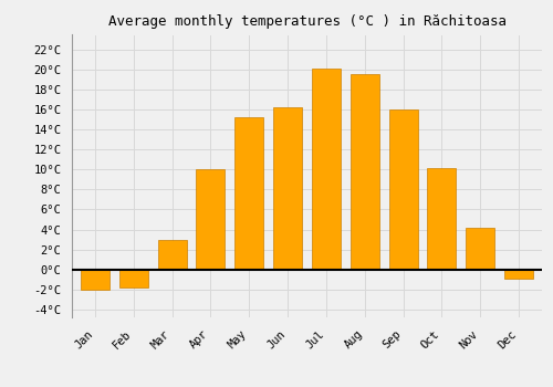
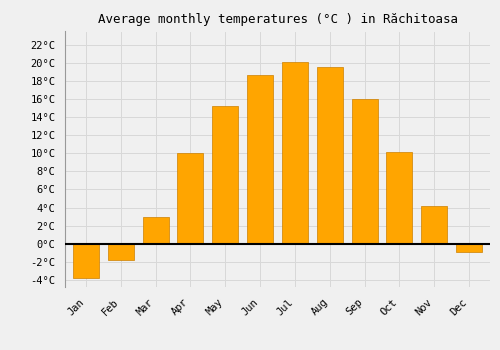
Jan: -2.0°C -> -3.8°C
Jun: 16.2°C -> 18.7°C
